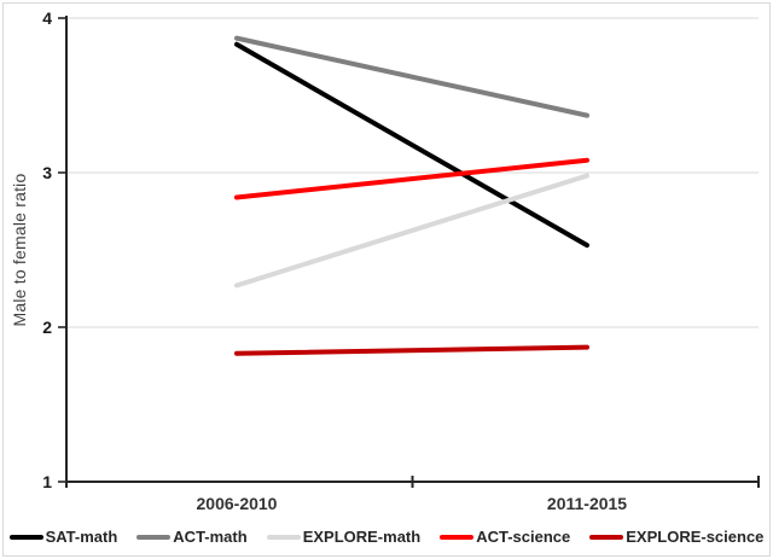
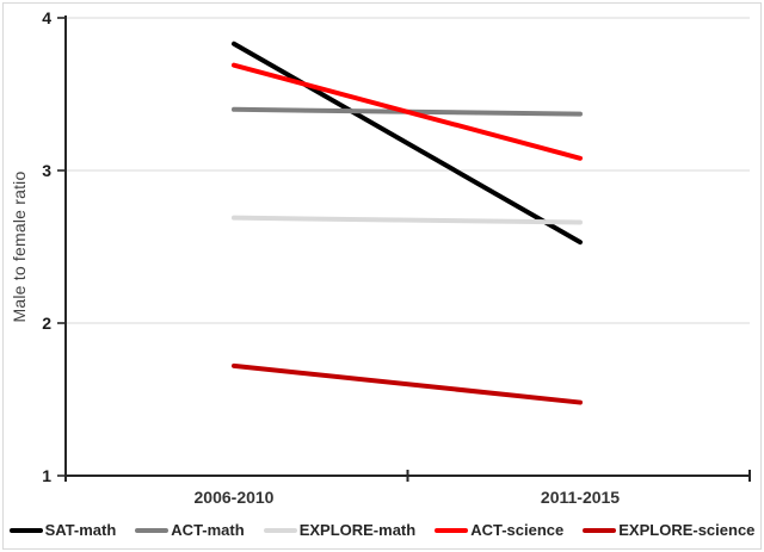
ACT-math/2006-2010: 3.87 -> 3.40
EXPLORE-math/2006-2010: 2.27 -> 2.69
ACT-science/2006-2010: 2.84 -> 3.69
EXPLORE-science/2006-2010: 1.83 -> 1.72
EXPLORE-math/2011-2015: 2.98 -> 2.66
EXPLORE-science/2011-2015: 1.87 -> 1.48
